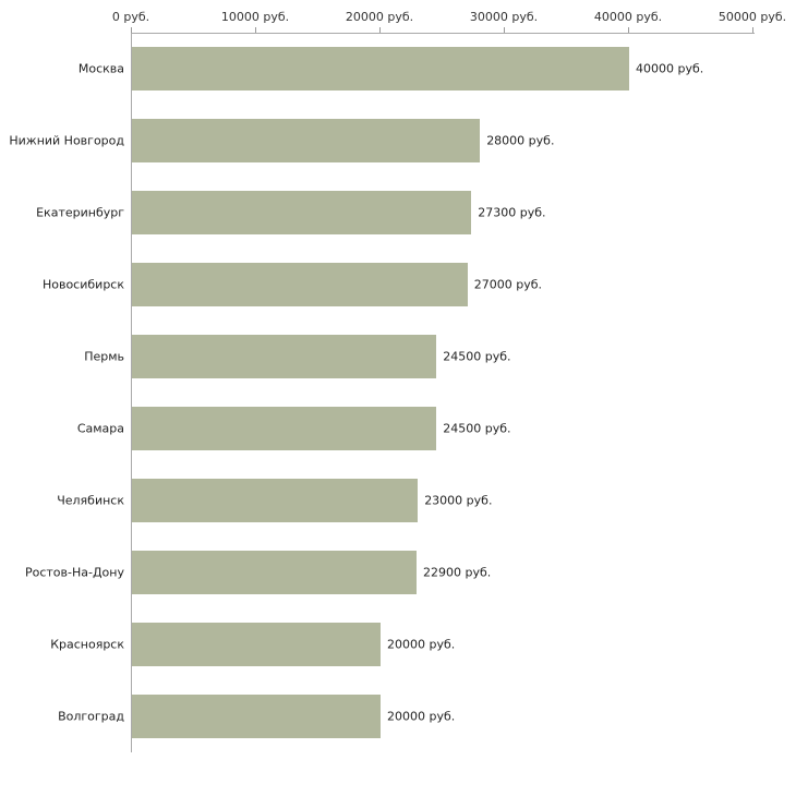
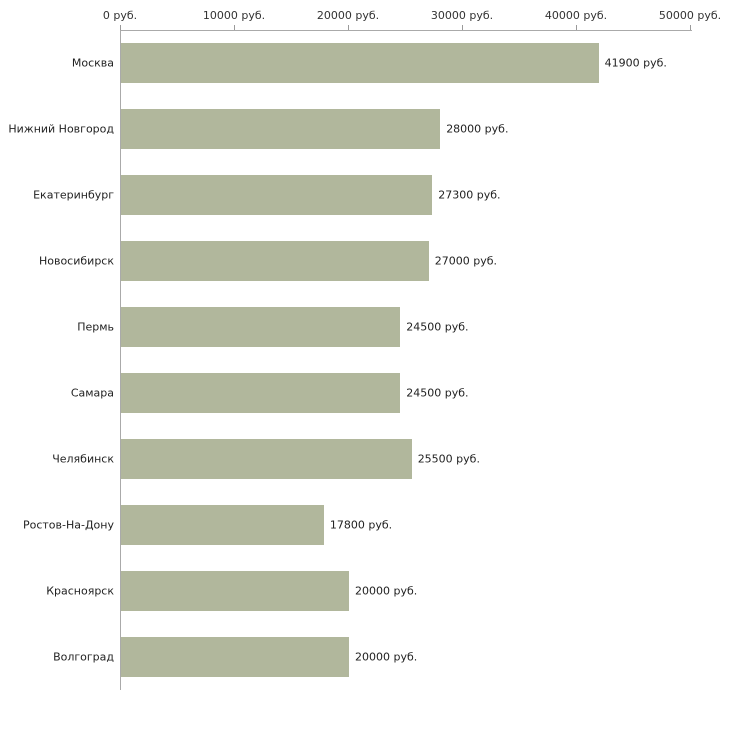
Москва: 40000 -> 41900
Челябинск: 23000 -> 25500
Ростов-На-Дону: 22900 -> 17800
